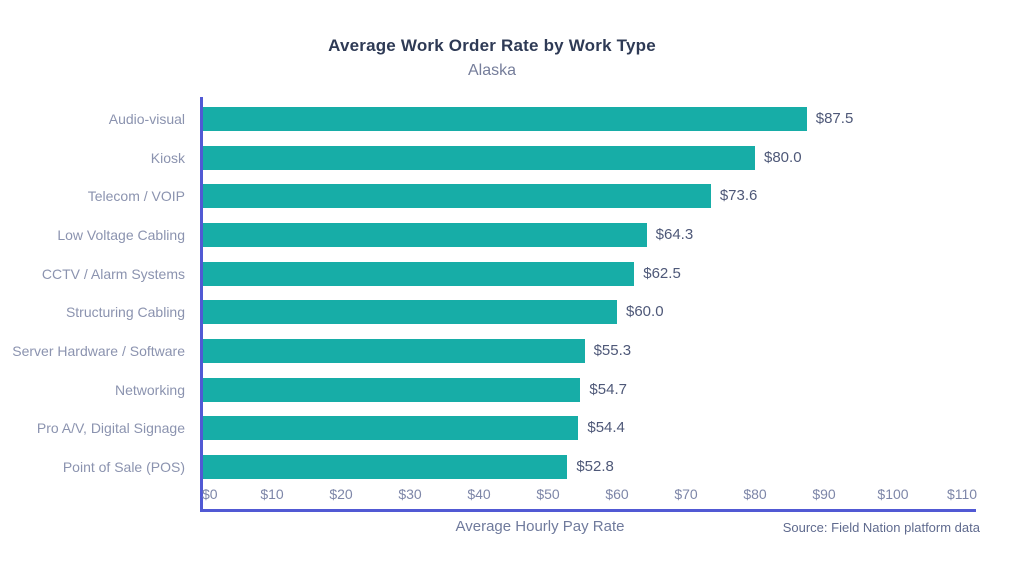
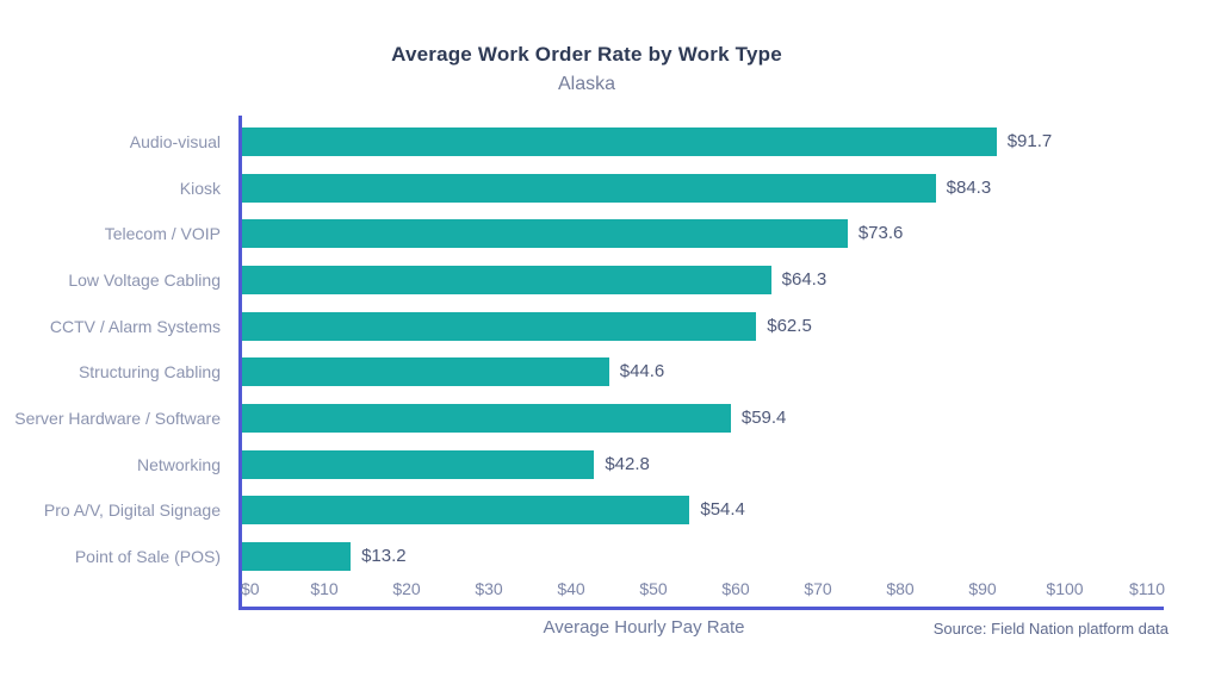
Audio-visual: $87.5 -> $91.7
Kiosk: $80.0 -> $84.3
Structuring Cabling: $60.0 -> $44.6
Server Hardware / Software: $55.3 -> $59.4
Networking: $54.7 -> $42.8
Point of Sale (POS): $52.8 -> $13.2
